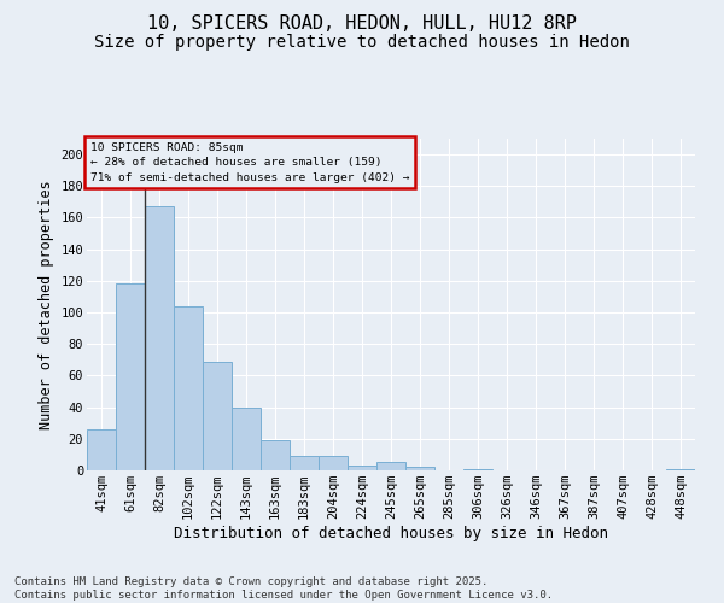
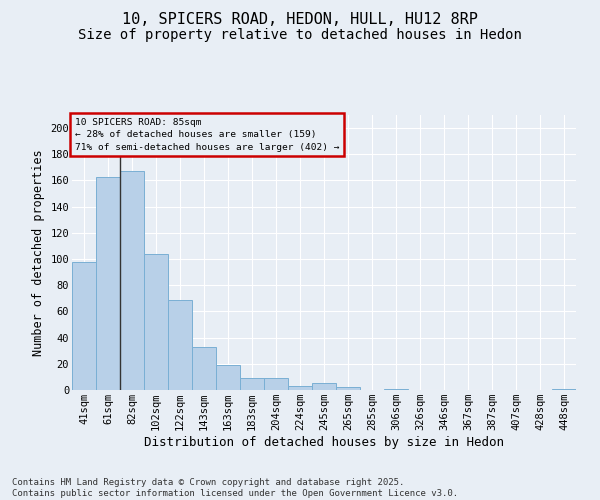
41sqm: 26 -> 98
61sqm: 118 -> 163
143sqm: 40 -> 33
